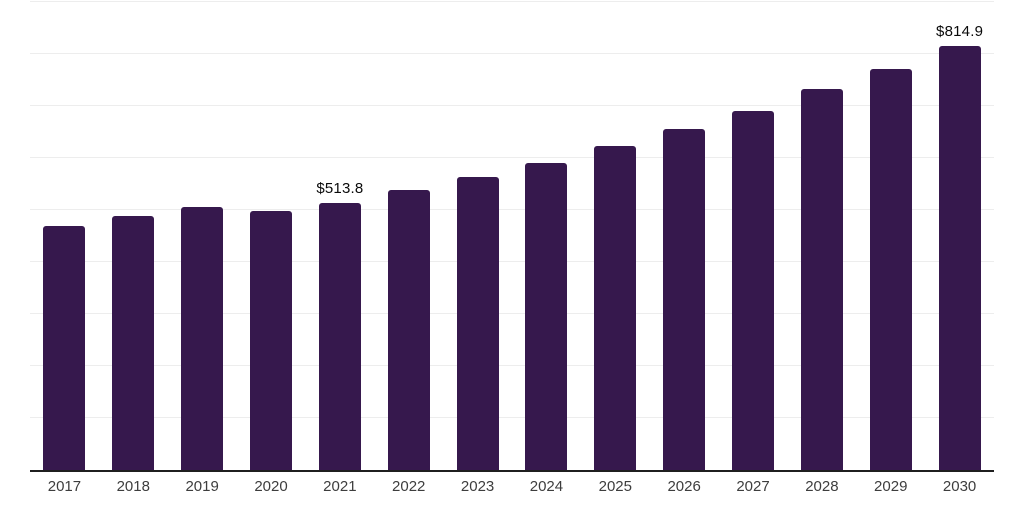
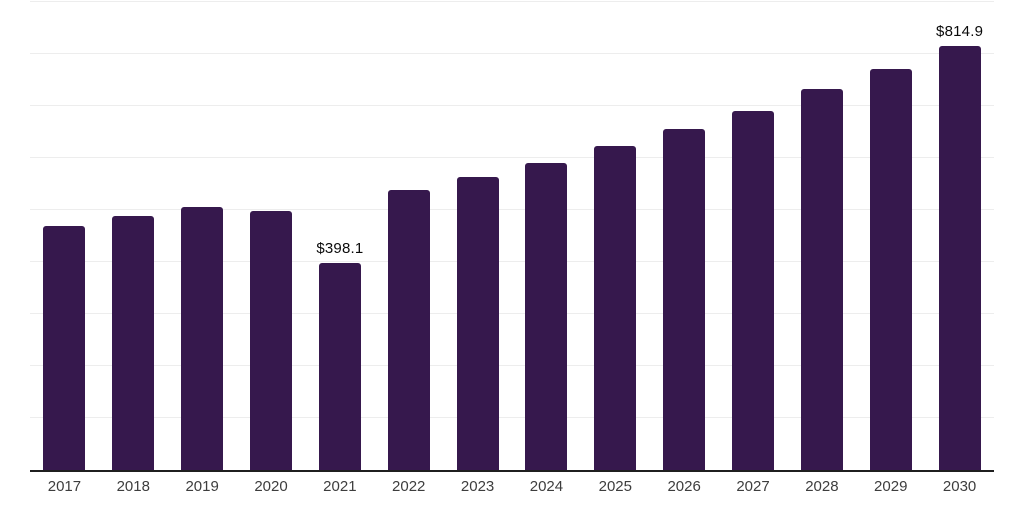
2021: $513.8 -> $398.1
